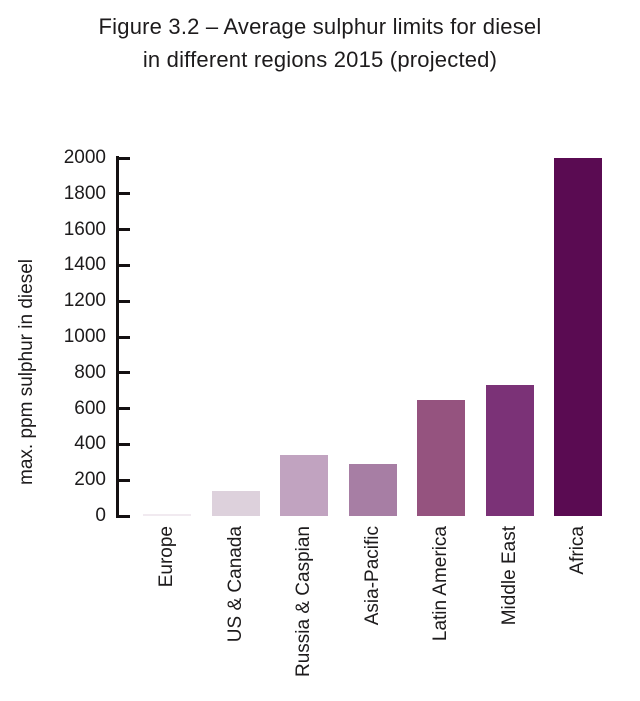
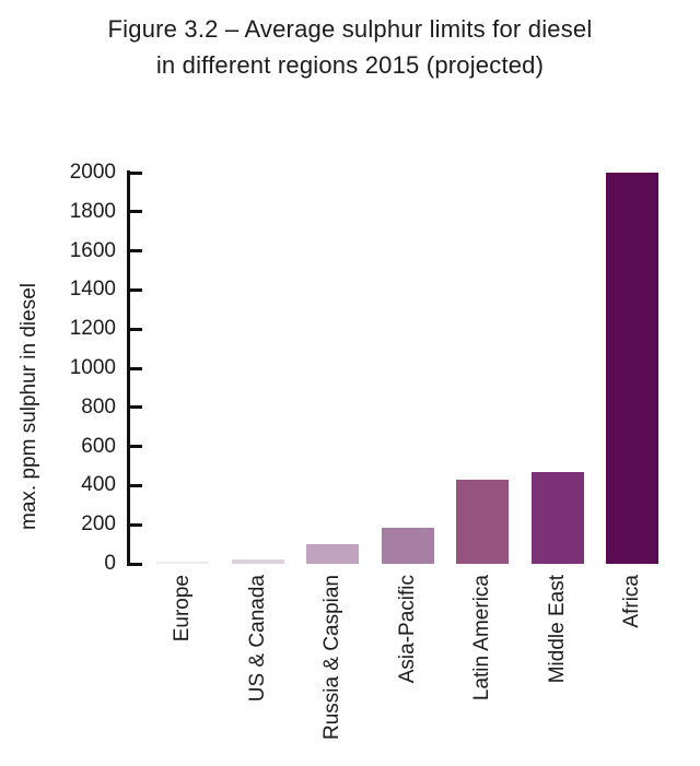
US & Canada: 140 -> 20
Russia & Caspian: 340 -> 100
Asia-Pacific: 290 -> 180
Latin America: 650 -> 430
Middle East: 730 -> 470
